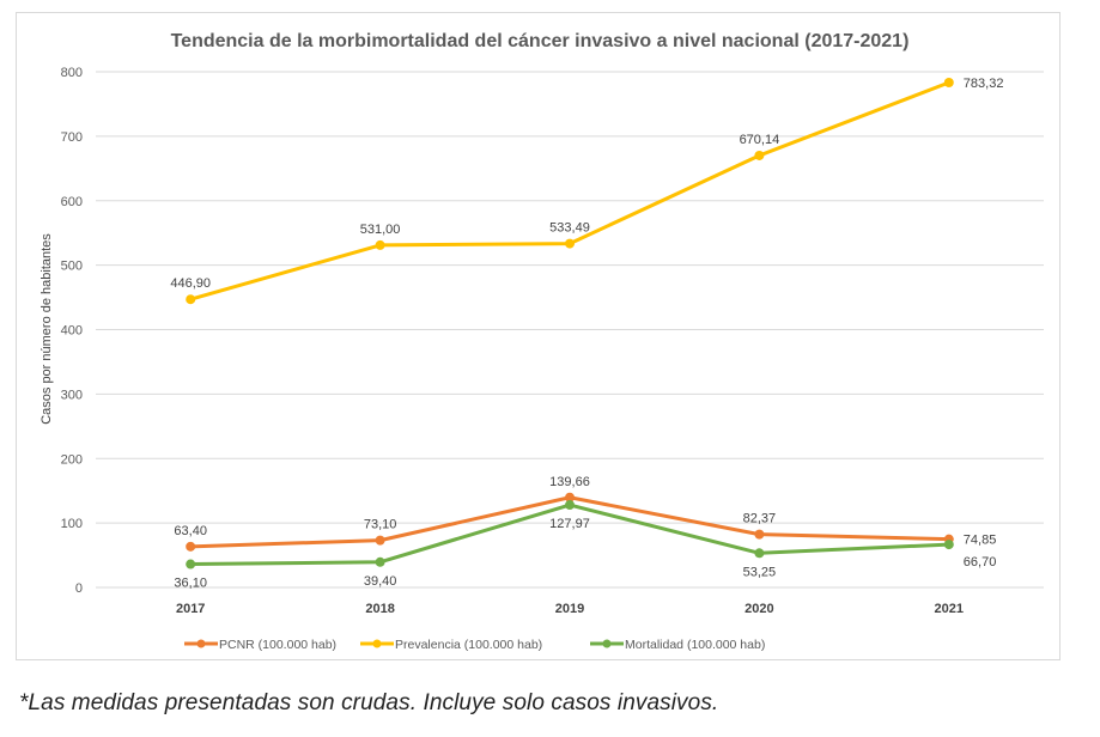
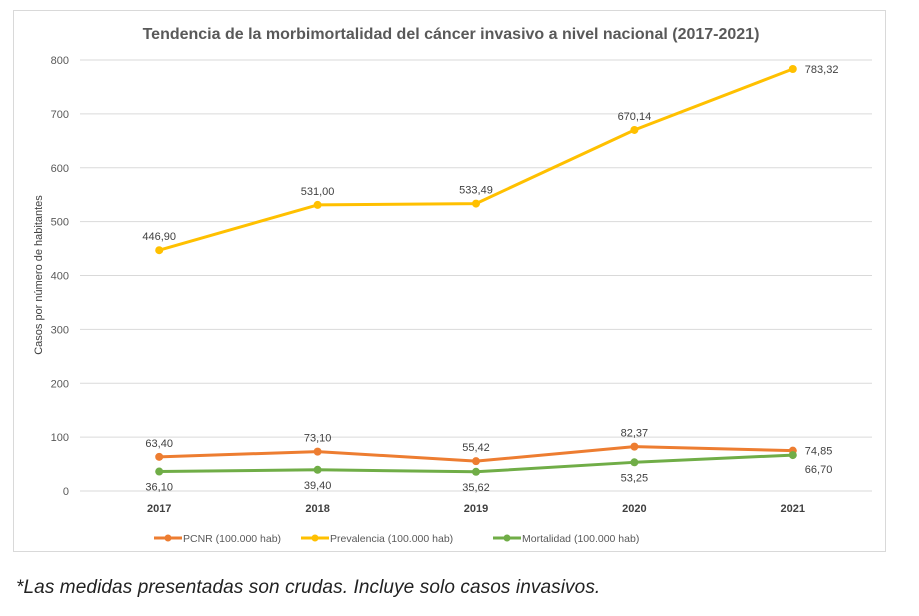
PCNR (100.000 hab)/2019: 139,66 -> 55,42
Mortalidad (100.000 hab)/2019: 127,97 -> 35,62
